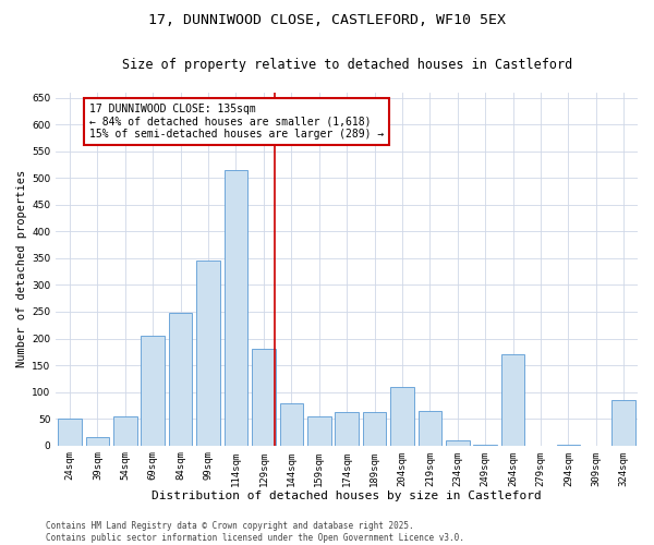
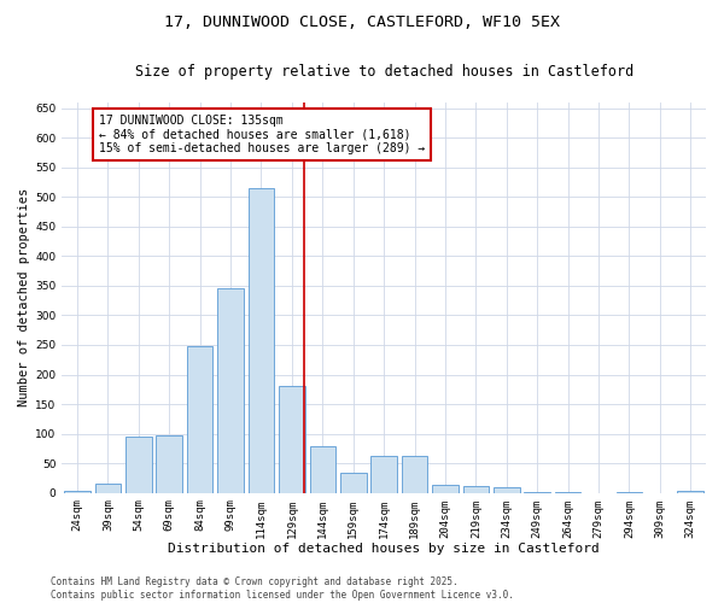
24sqm: 50 -> 3
54sqm: 55 -> 95
69sqm: 205 -> 98
159sqm: 55 -> 35
204sqm: 110 -> 14
219sqm: 65 -> 12
264sqm: 170 -> 1
324sqm: 85 -> 3
